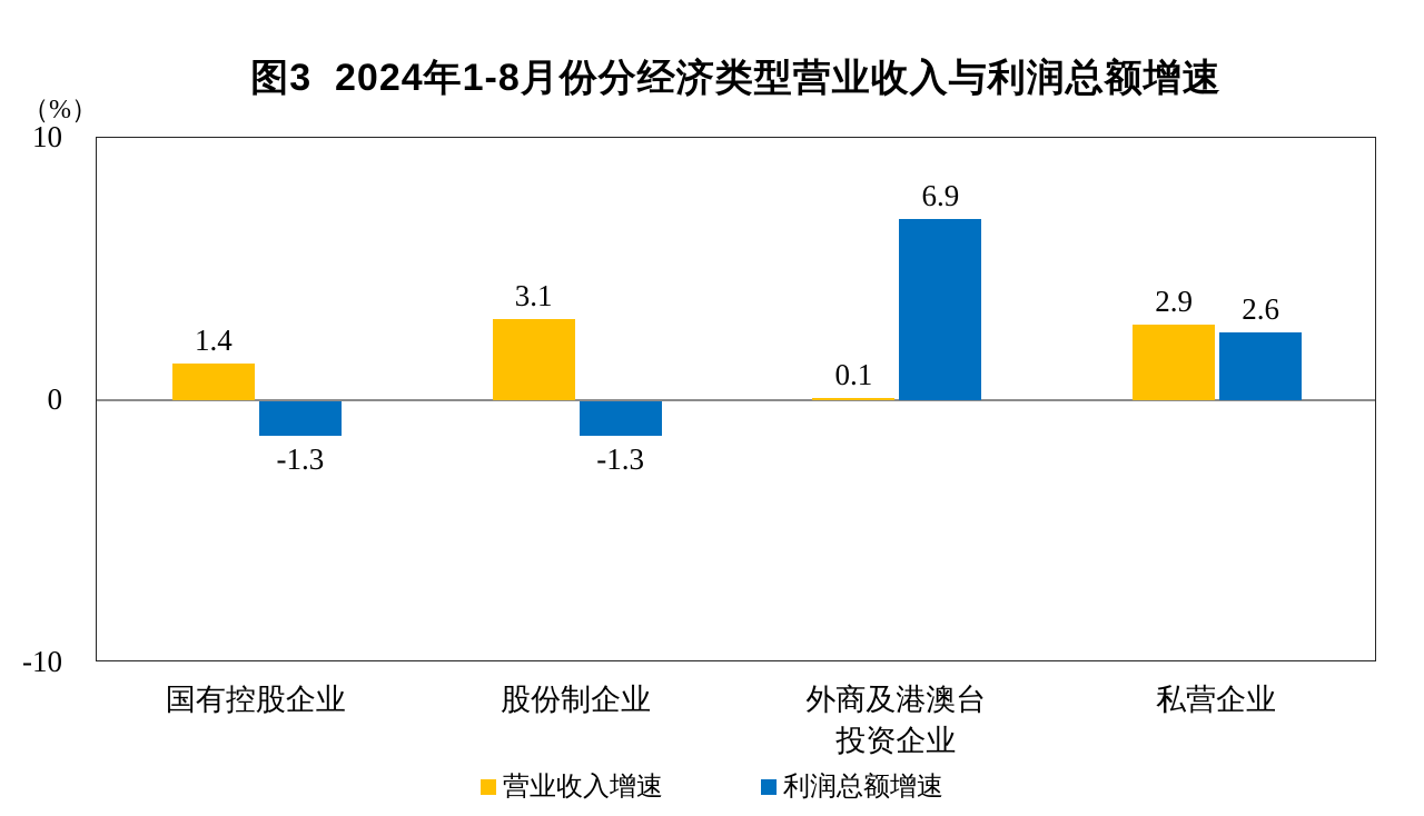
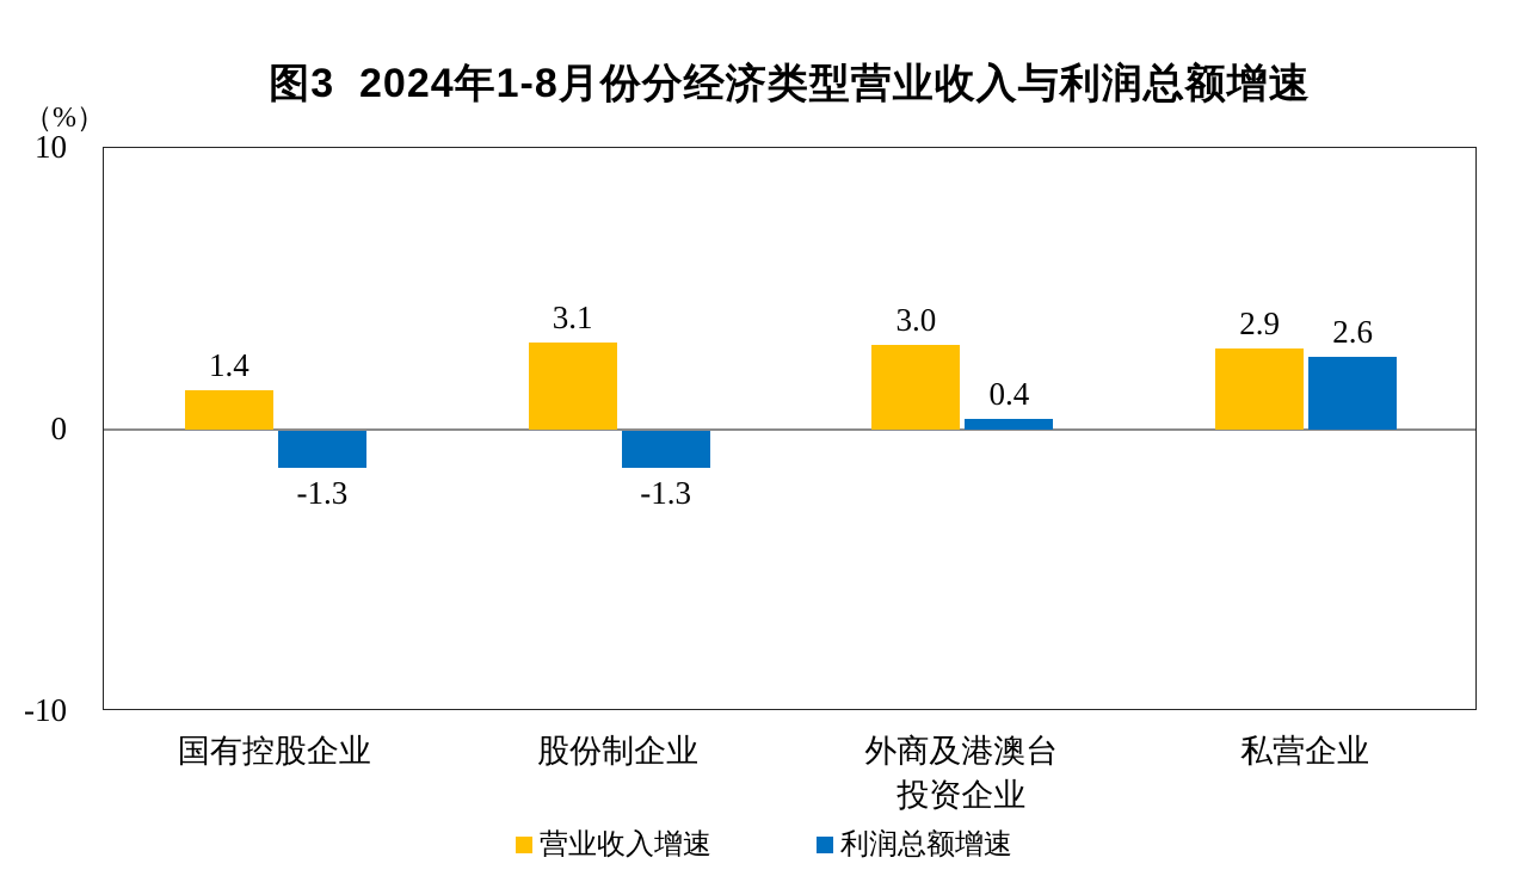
营业收入增速/外商及港澳台 投资企业: 0.1 -> 3.0
利润总额增速/外商及港澳台 投资企业: 6.9 -> 0.4
